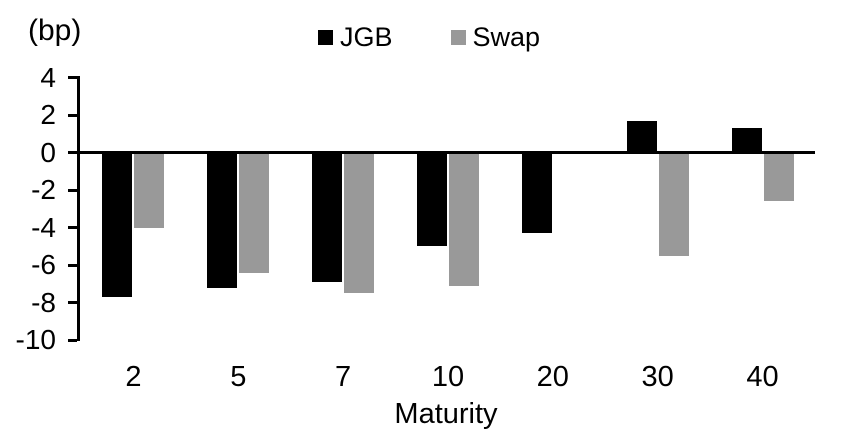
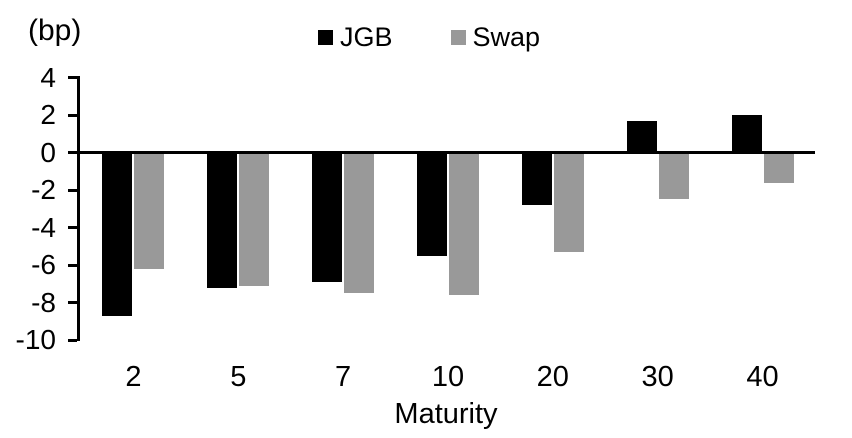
JGB/2: -7.7 -> -8.7
Swap/2: -4.0 -> -6.2
Swap/5: -6.4 -> -7.1
JGB/10: -5.0 -> -5.5
Swap/10: -7.1 -> -7.6
JGB/20: -4.3 -> -2.8
Swap/20: -0.1 -> -5.3
Swap/30: -5.5 -> -2.5
JGB/40: 1.3 -> 2.0
Swap/40: -2.6 -> -1.6
